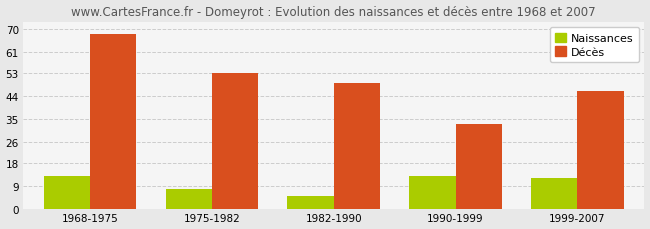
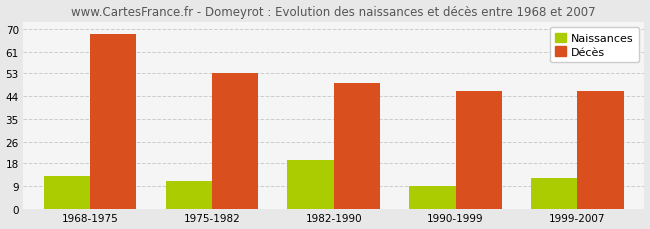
Naissances/1975-1982: 8 -> 11
Naissances/1982-1990: 5 -> 19
Naissances/1990-1999: 13 -> 9
Décès/1990-1999: 33 -> 46
